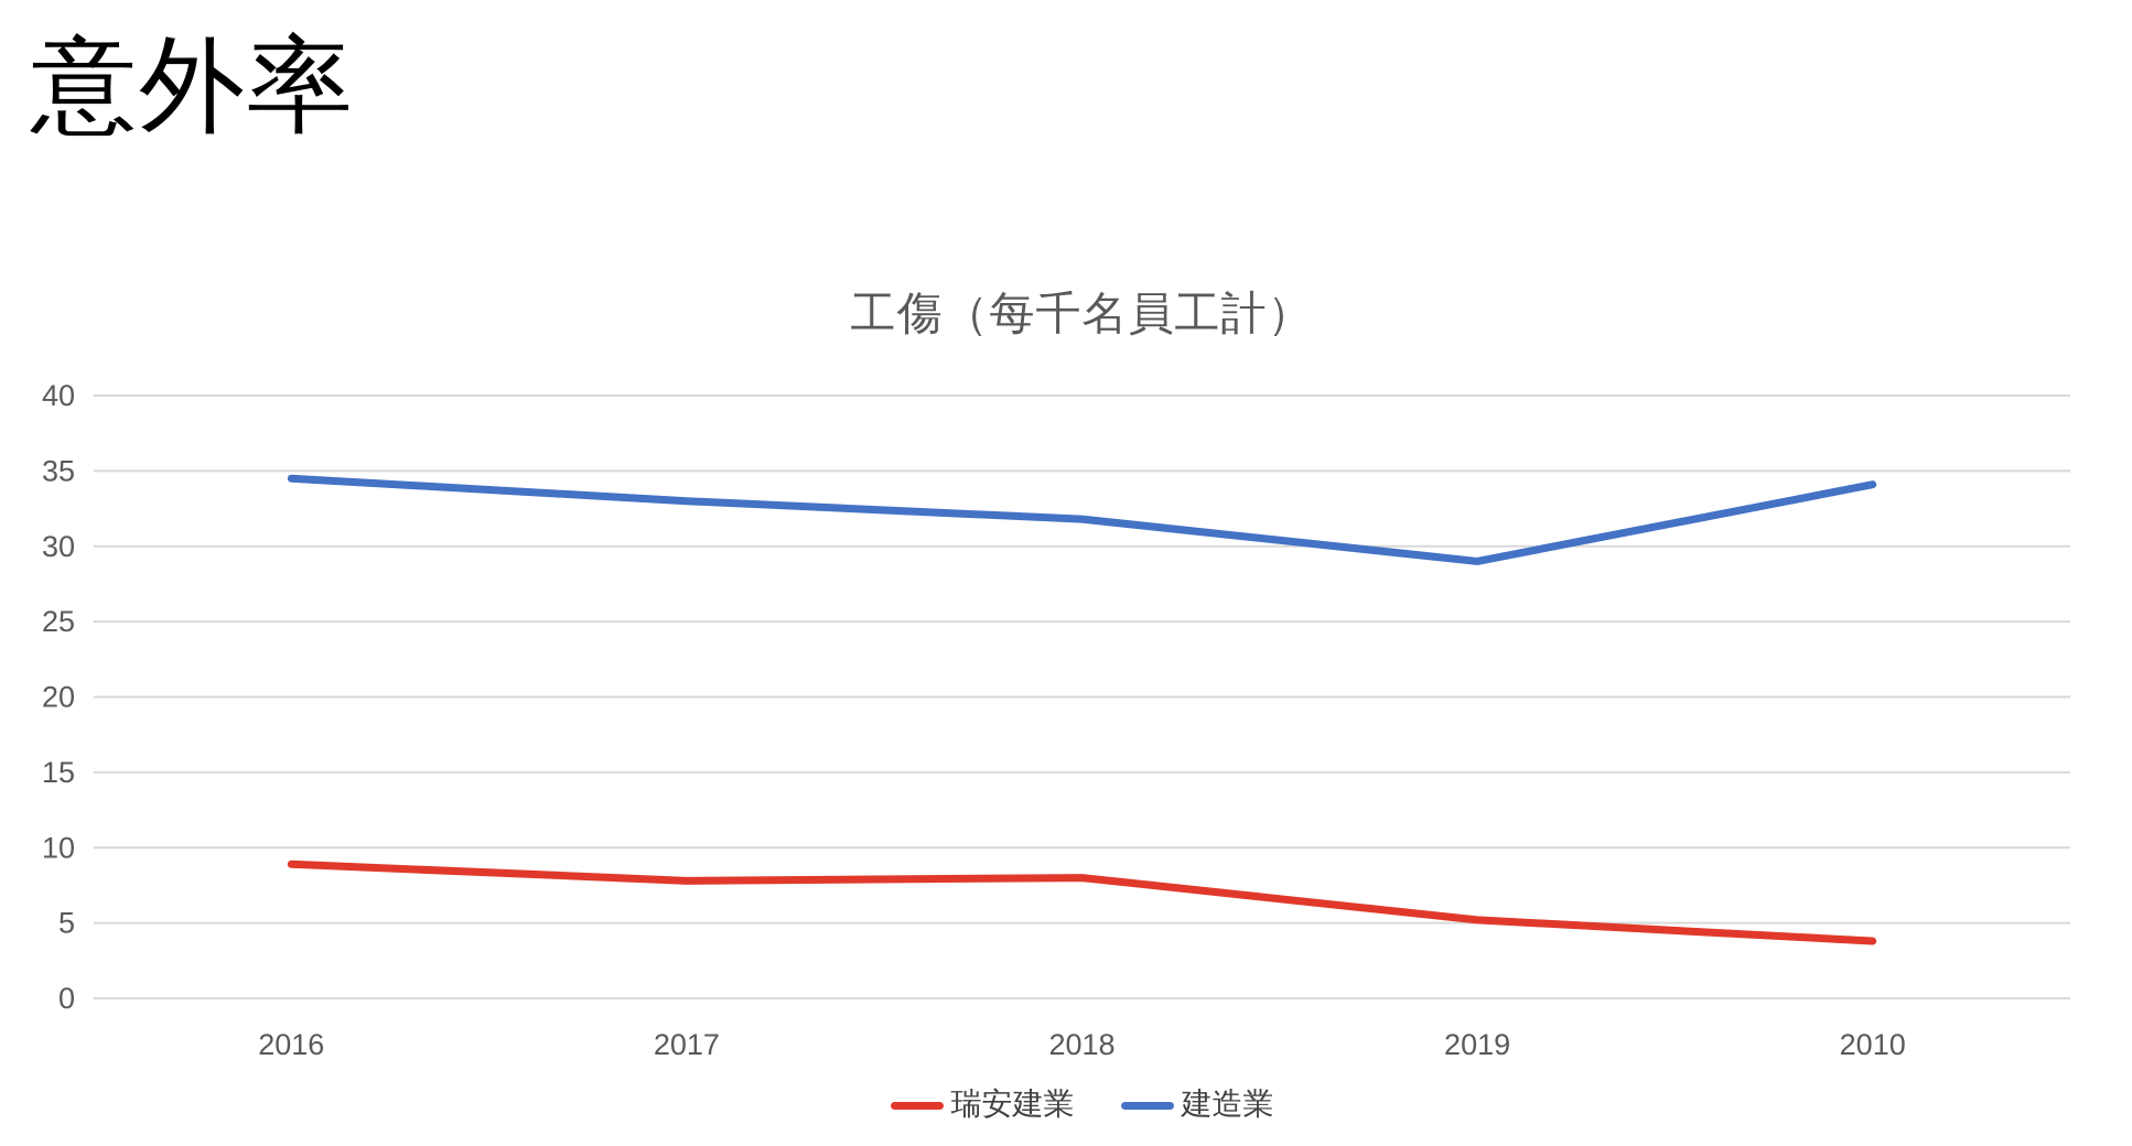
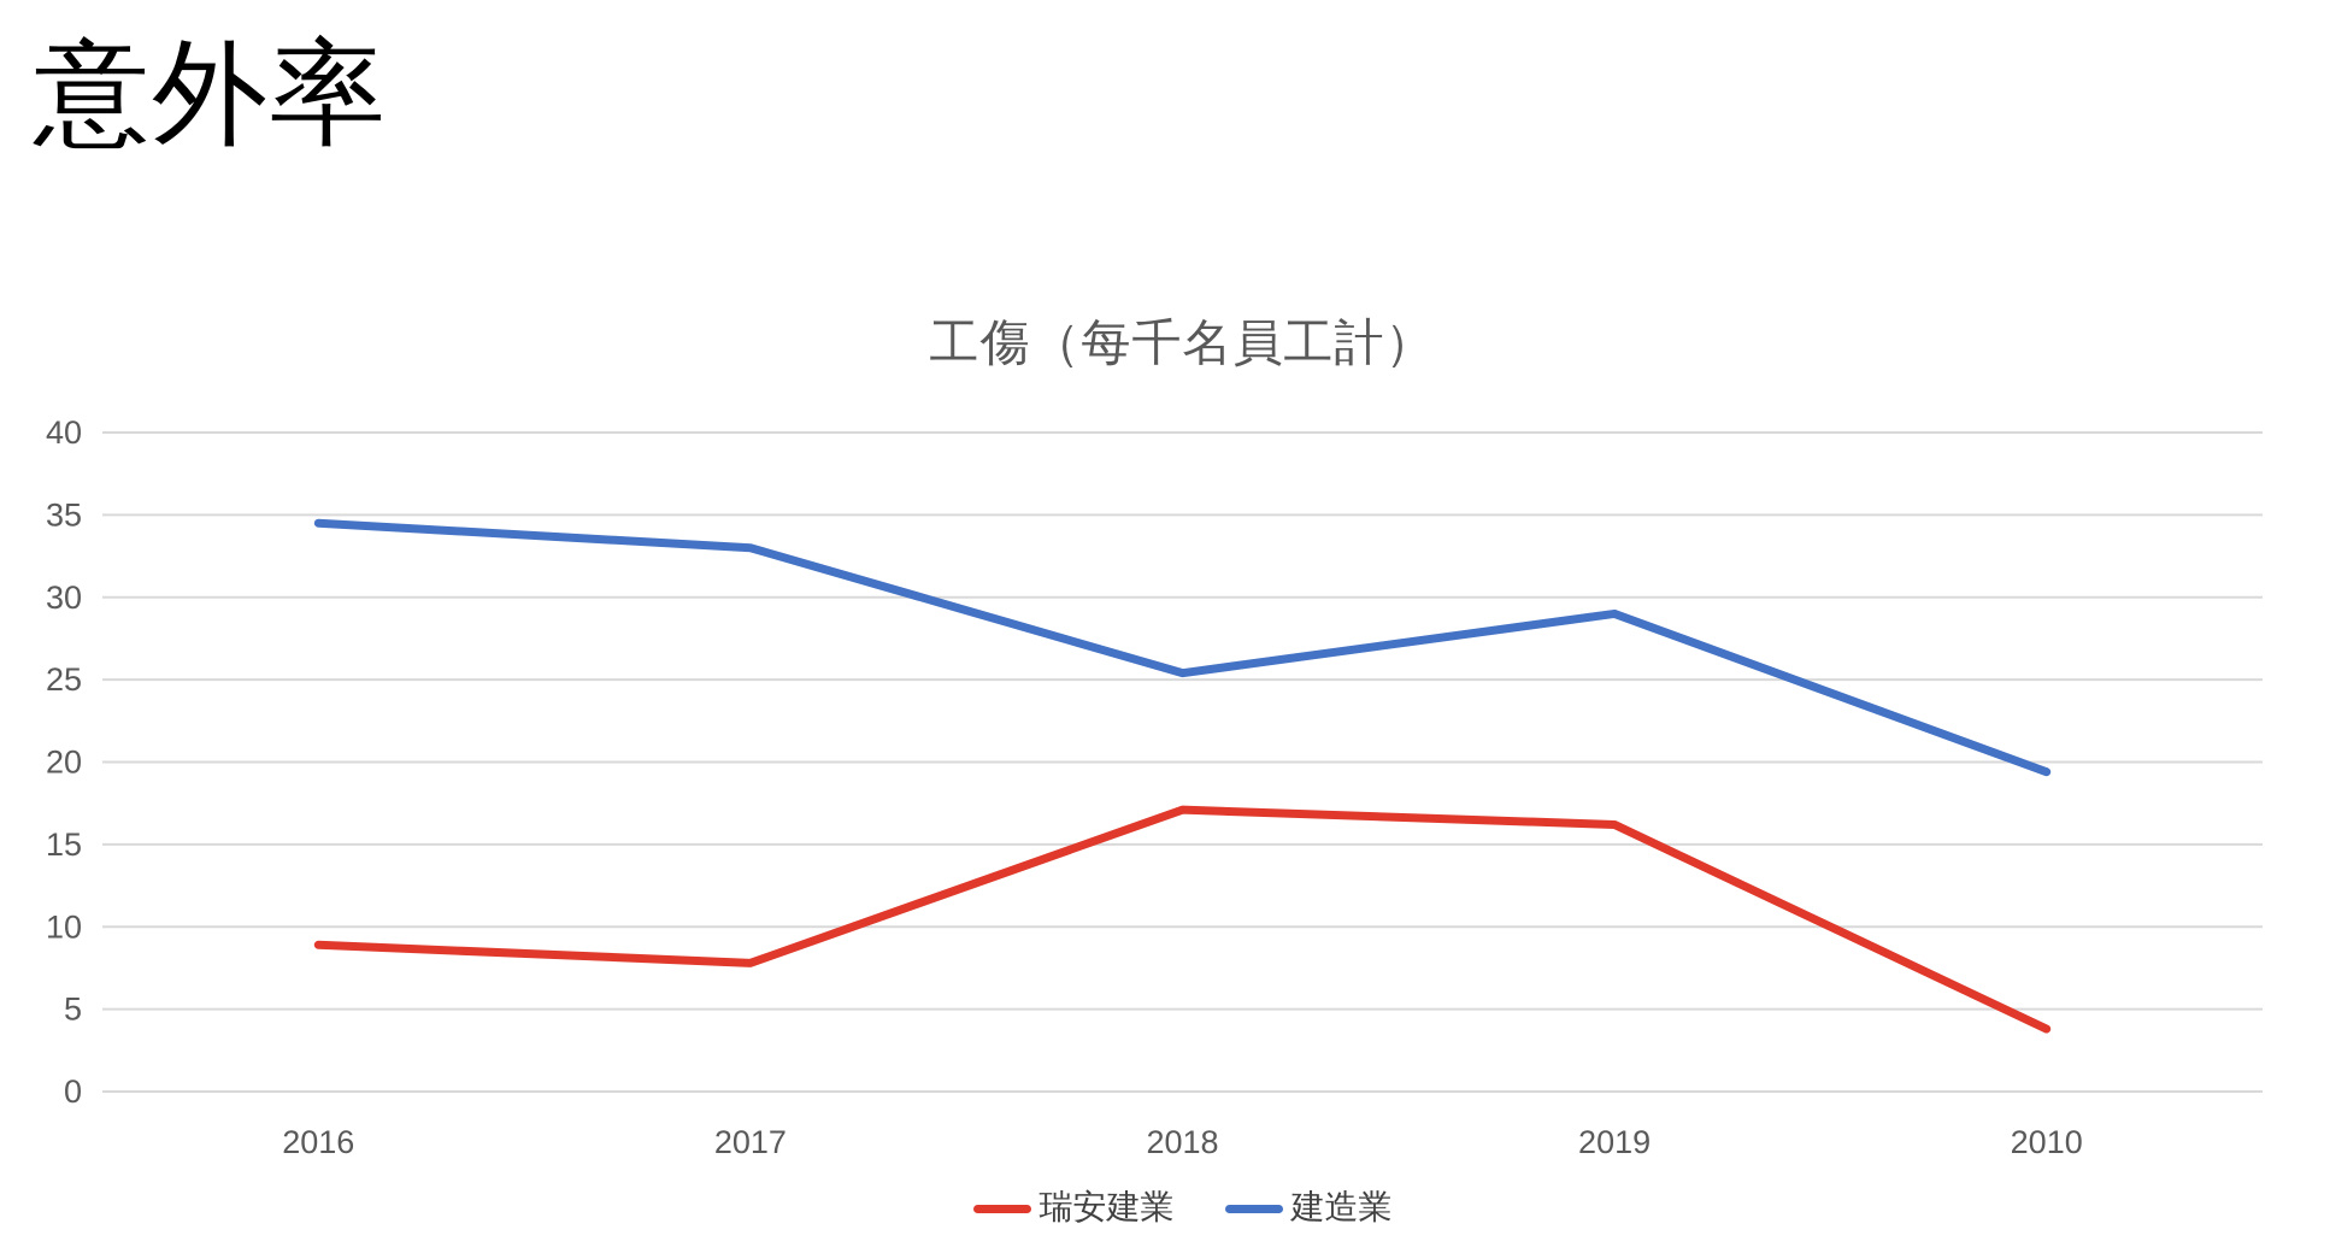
瑞安建業/2018: 8.0 -> 17.1
建造業/2018: 31.8 -> 25.4
瑞安建業/2019: 5.2 -> 16.2
建造業/2010: 34.1 -> 19.4
